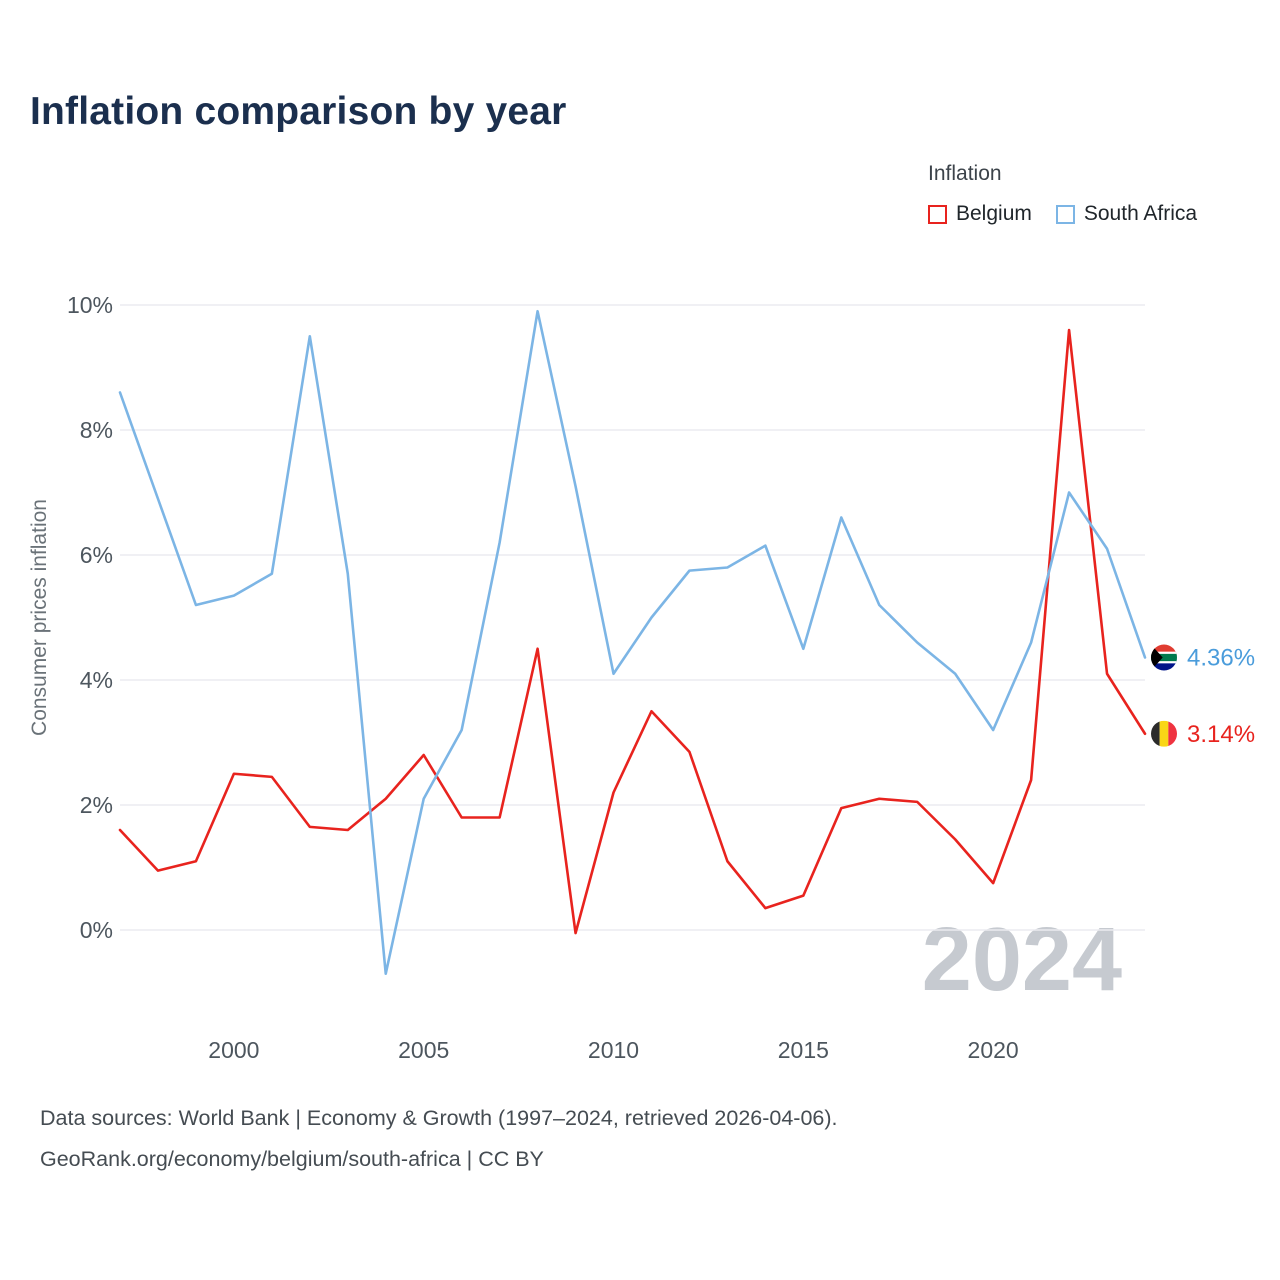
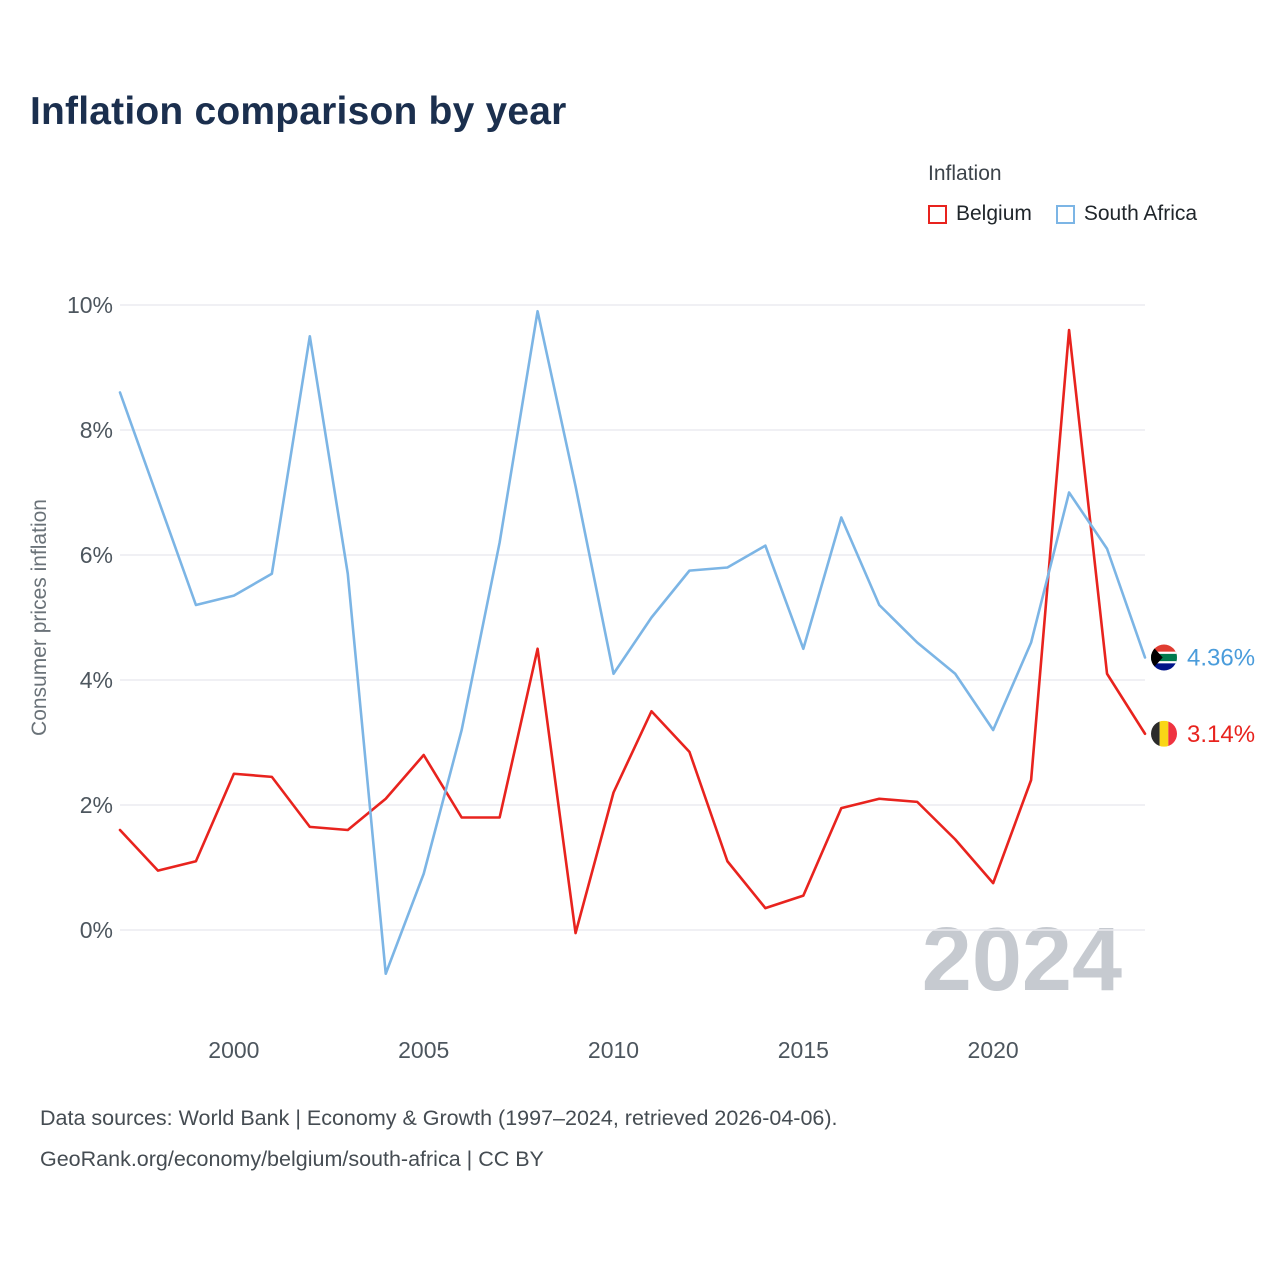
South Africa/2005: 2.1% -> 0.9%
